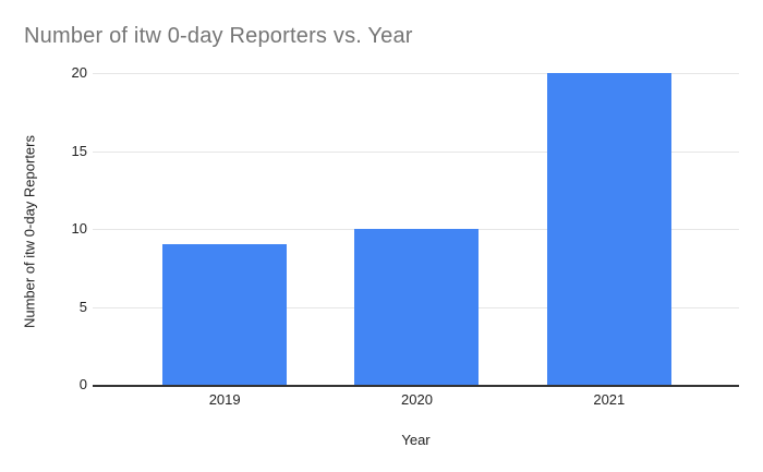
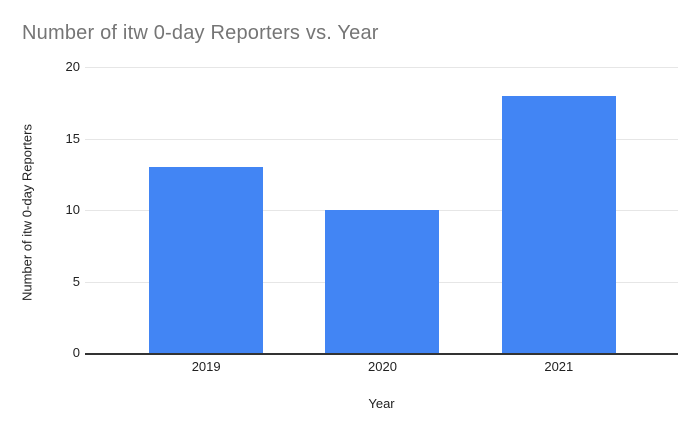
2019: 9 -> 13
2021: 20 -> 18
